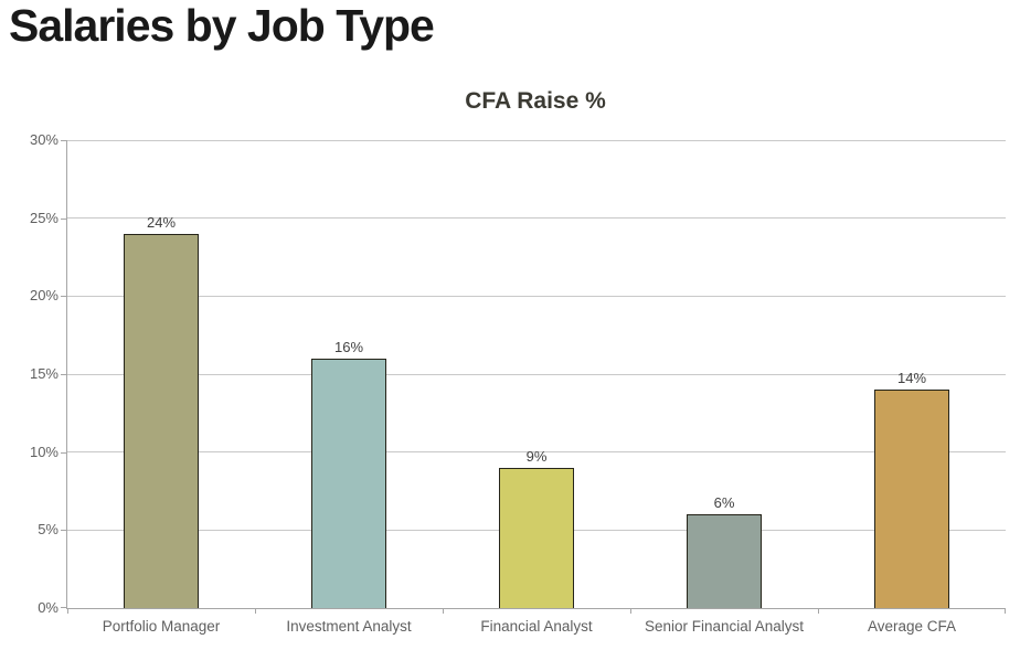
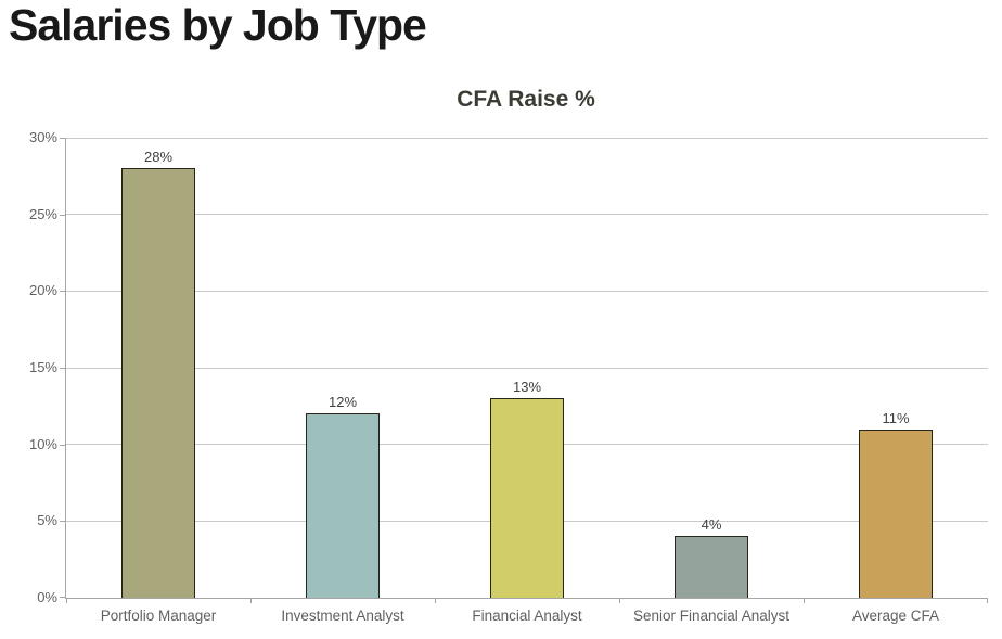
Portfolio Manager: 24% -> 28%
Investment Analyst: 16% -> 12%
Financial Analyst: 9% -> 13%
Senior Financial Analyst: 6% -> 4%
Average CFA: 14% -> 11%
